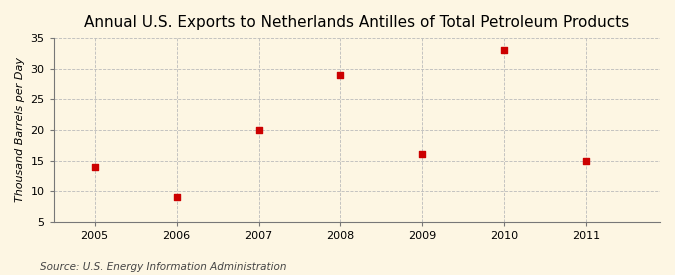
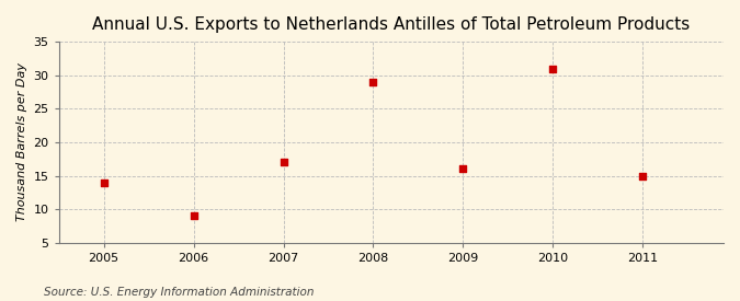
2007: 20 -> 17
2010: 33 -> 31
